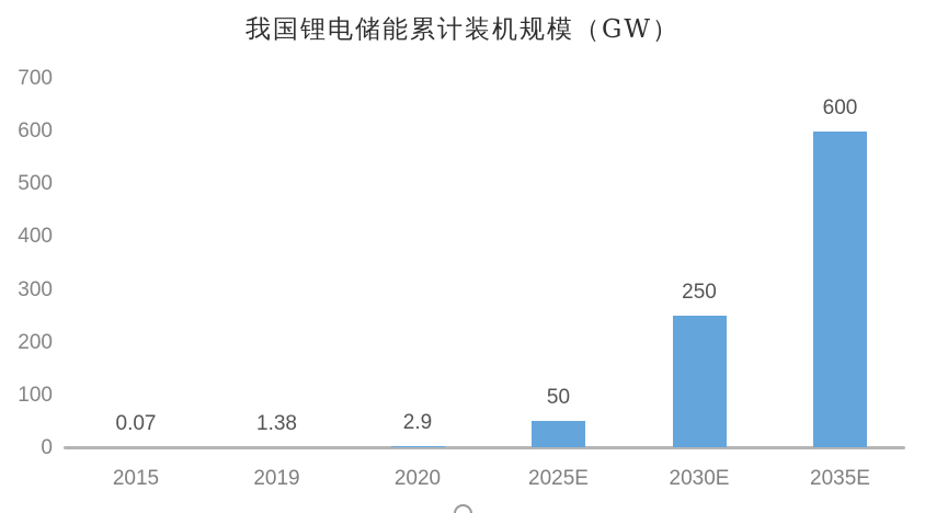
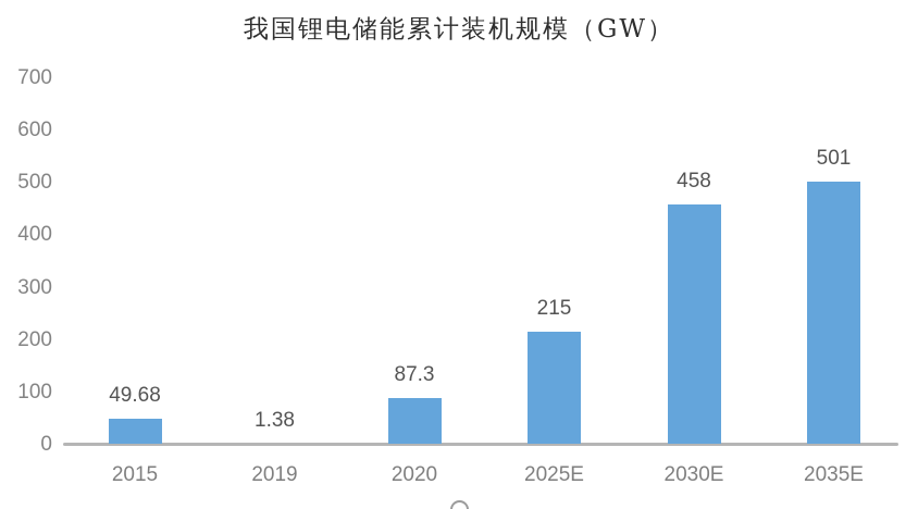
2015: 0.07 -> 49.68
2020: 2.9 -> 87.3
2025E: 50 -> 215
2030E: 250 -> 458
2035E: 600 -> 501
